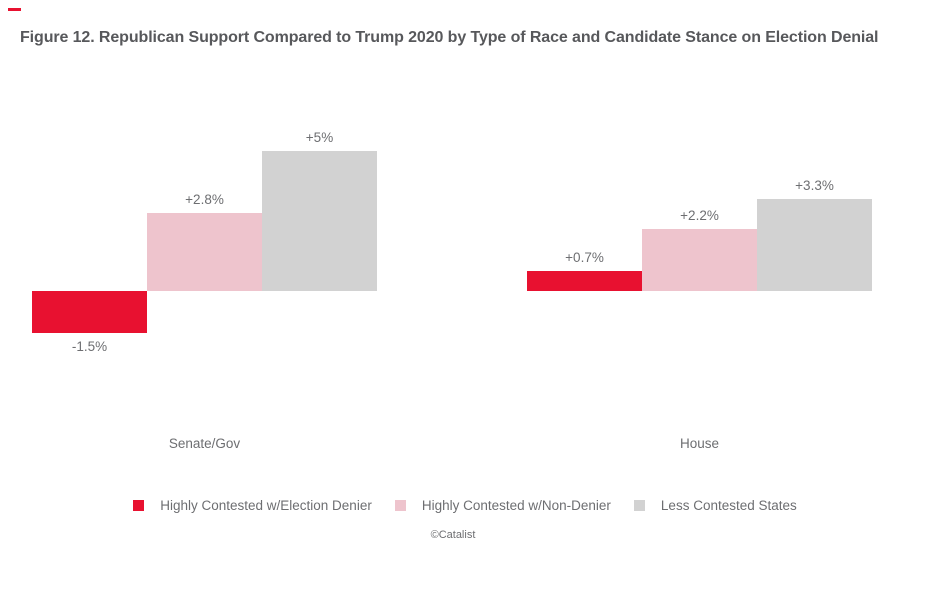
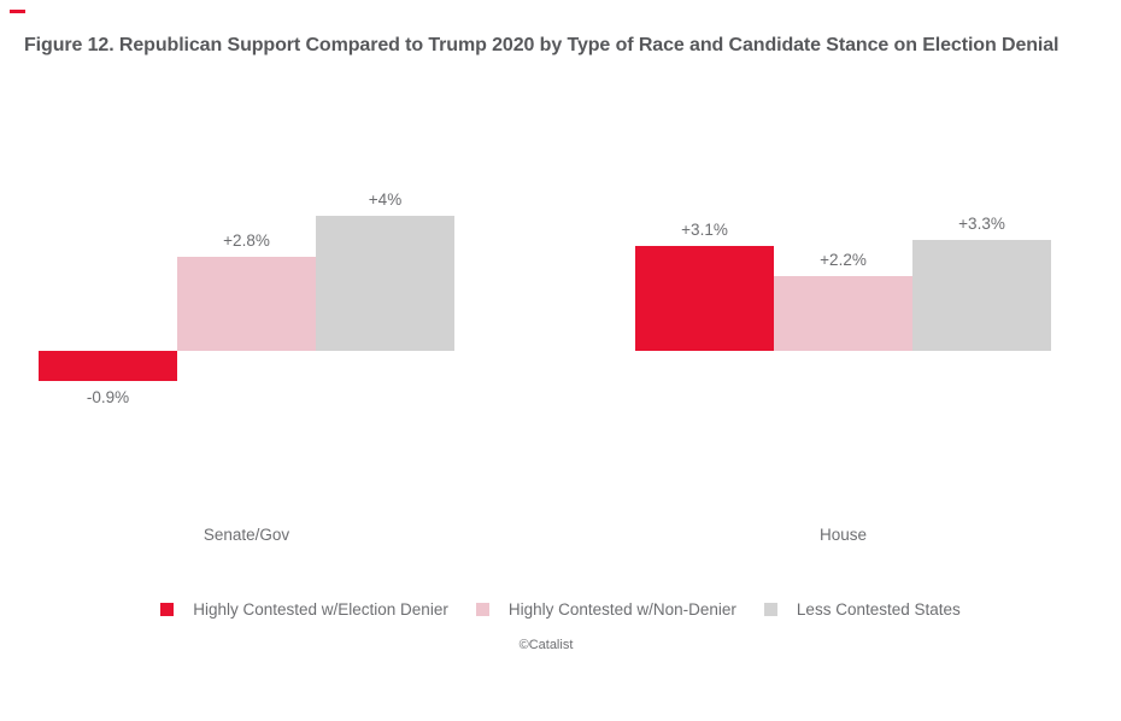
Highly Contested w/Election Denier/Senate/Gov: -1.5% -> -0.9%
Less Contested States/Senate/Gov: +5% -> +4%
Highly Contested w/Election Denier/House: +0.7% -> +3.1%
